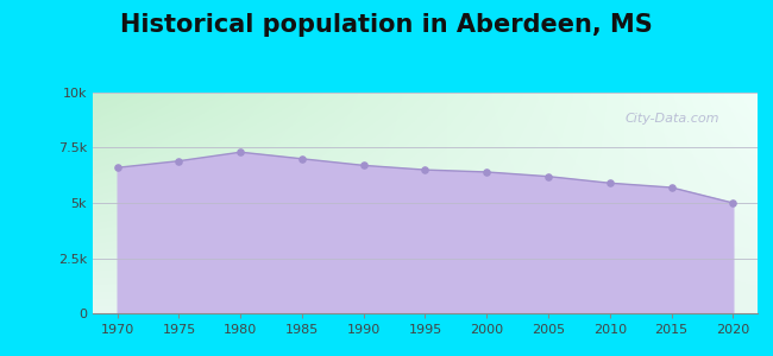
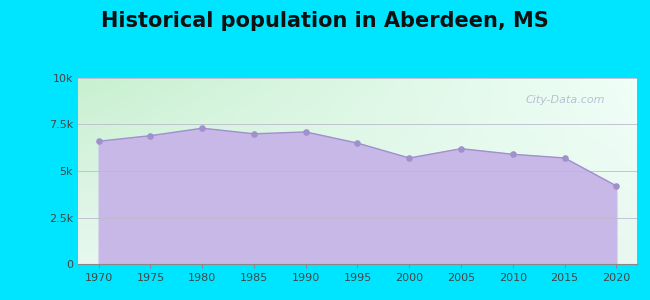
1990: 6.7k -> 7.1k
2000: 6.4k -> 5.7k
2020: 5.0k -> 4.2k
